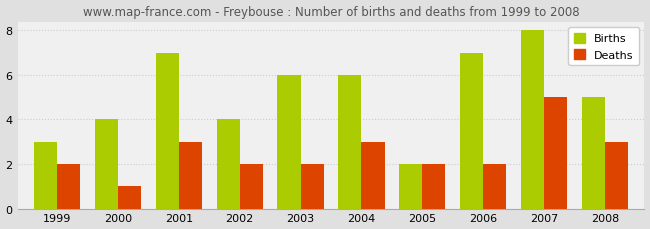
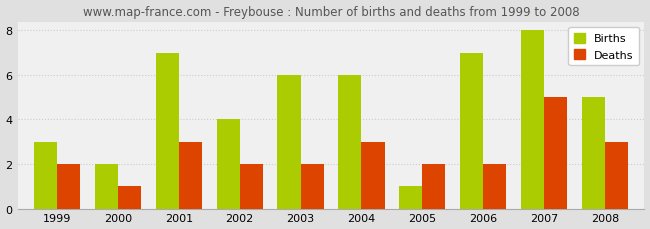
Births/2000: 4 -> 2
Births/2005: 2 -> 1
